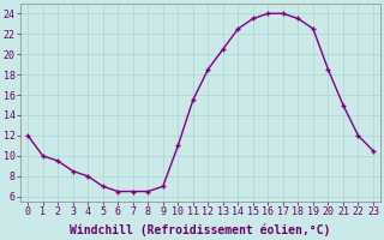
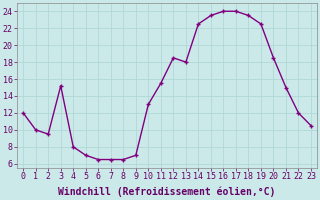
3: 8.5 -> 15.2
10: 11.0 -> 13.0
13: 20.5 -> 18.0
